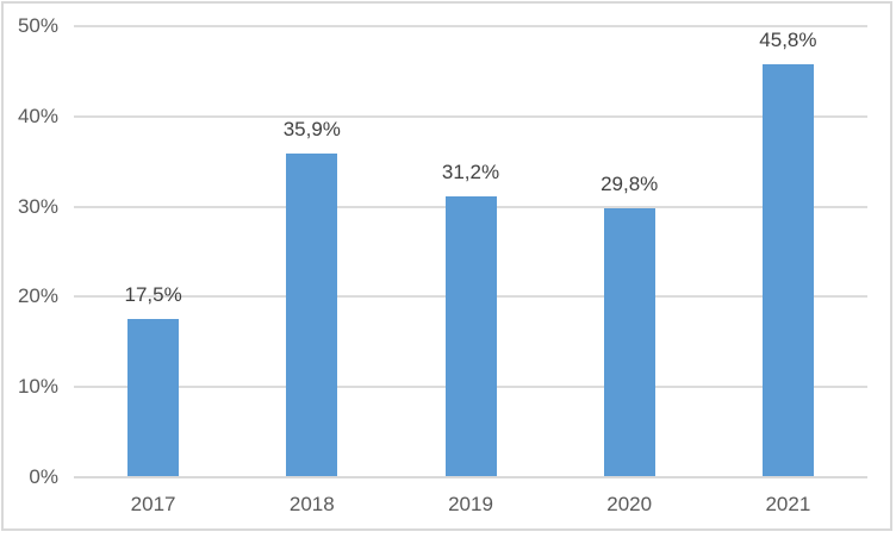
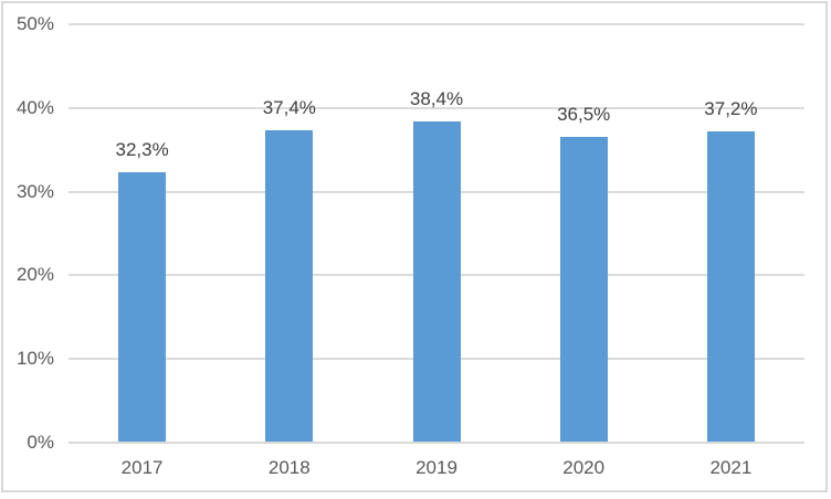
2017: 17,5% -> 32,3%
2018: 35,9% -> 37,4%
2019: 31,2% -> 38,4%
2020: 29,8% -> 36,5%
2021: 45,8% -> 37,2%
